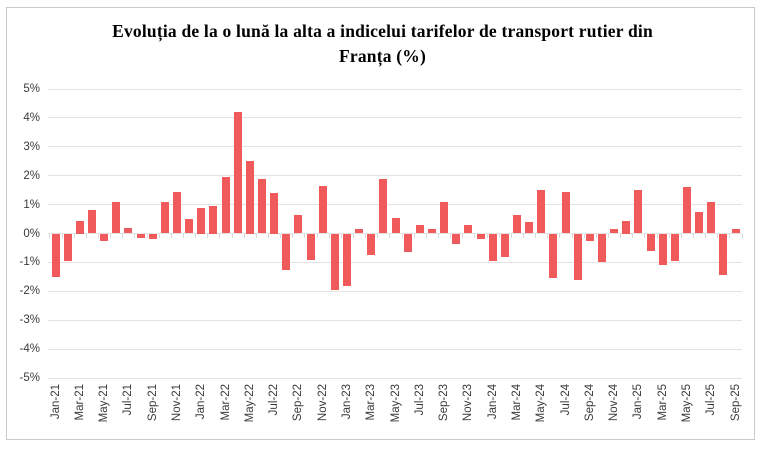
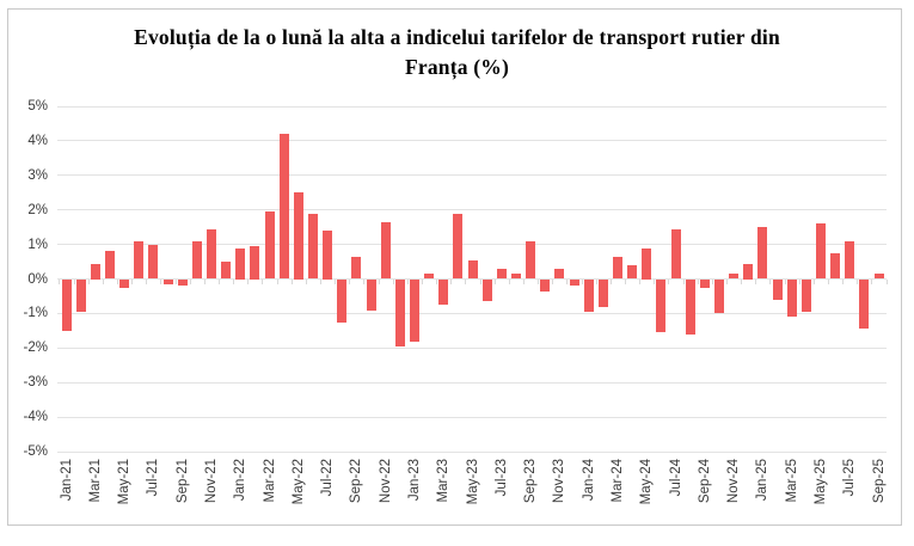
Jul-21: 0.2% -> 1.0%
May-24: 1.5% -> 0.9%
